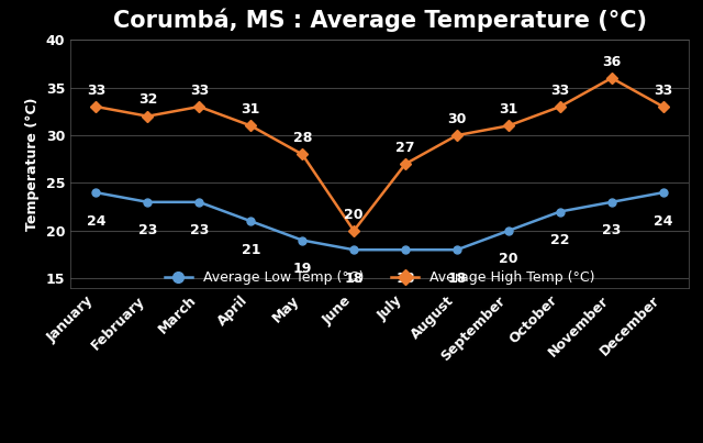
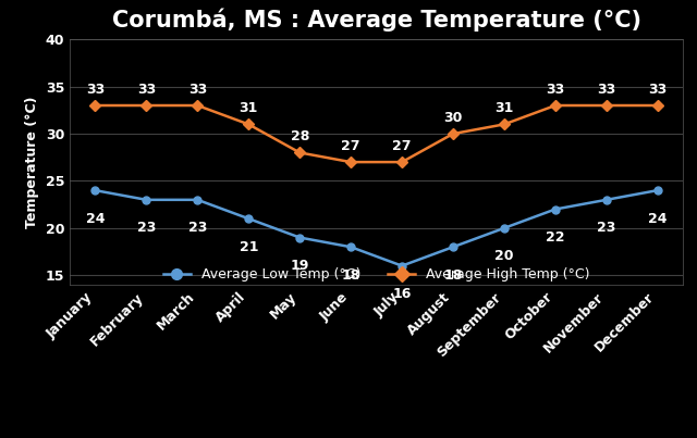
Average High Temp (°C)/February: 32 -> 33
Average High Temp (°C)/June: 20 -> 27
Average Low Temp (°C)/July: 18 -> 16
Average High Temp (°C)/November: 36 -> 33
